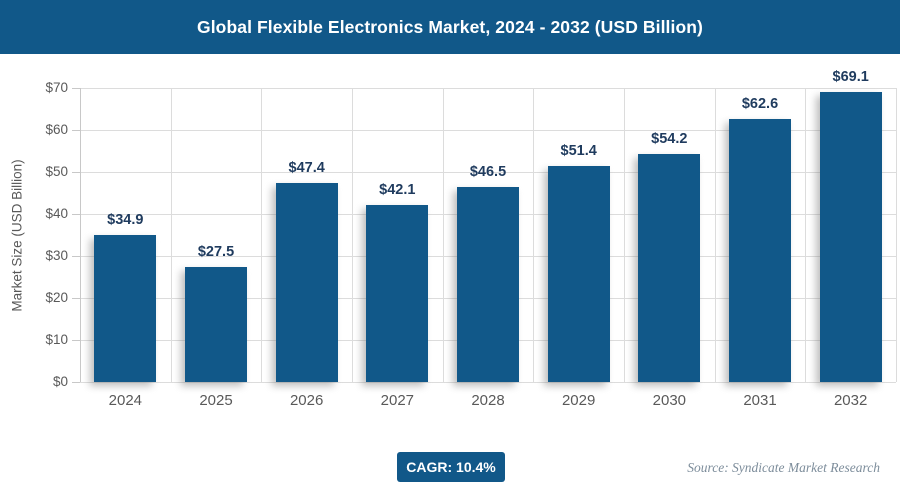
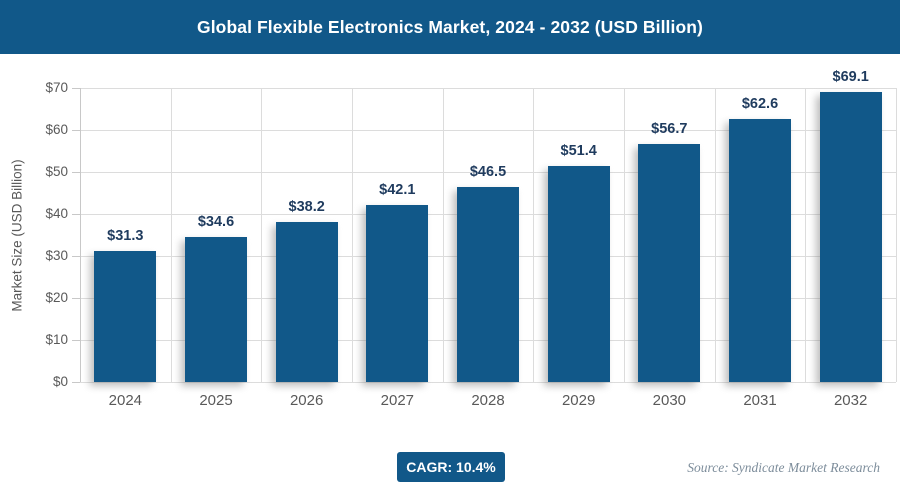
2024: $34.9 -> $31.3
2025: $27.5 -> $34.6
2026: $47.4 -> $38.2
2030: $54.2 -> $56.7
